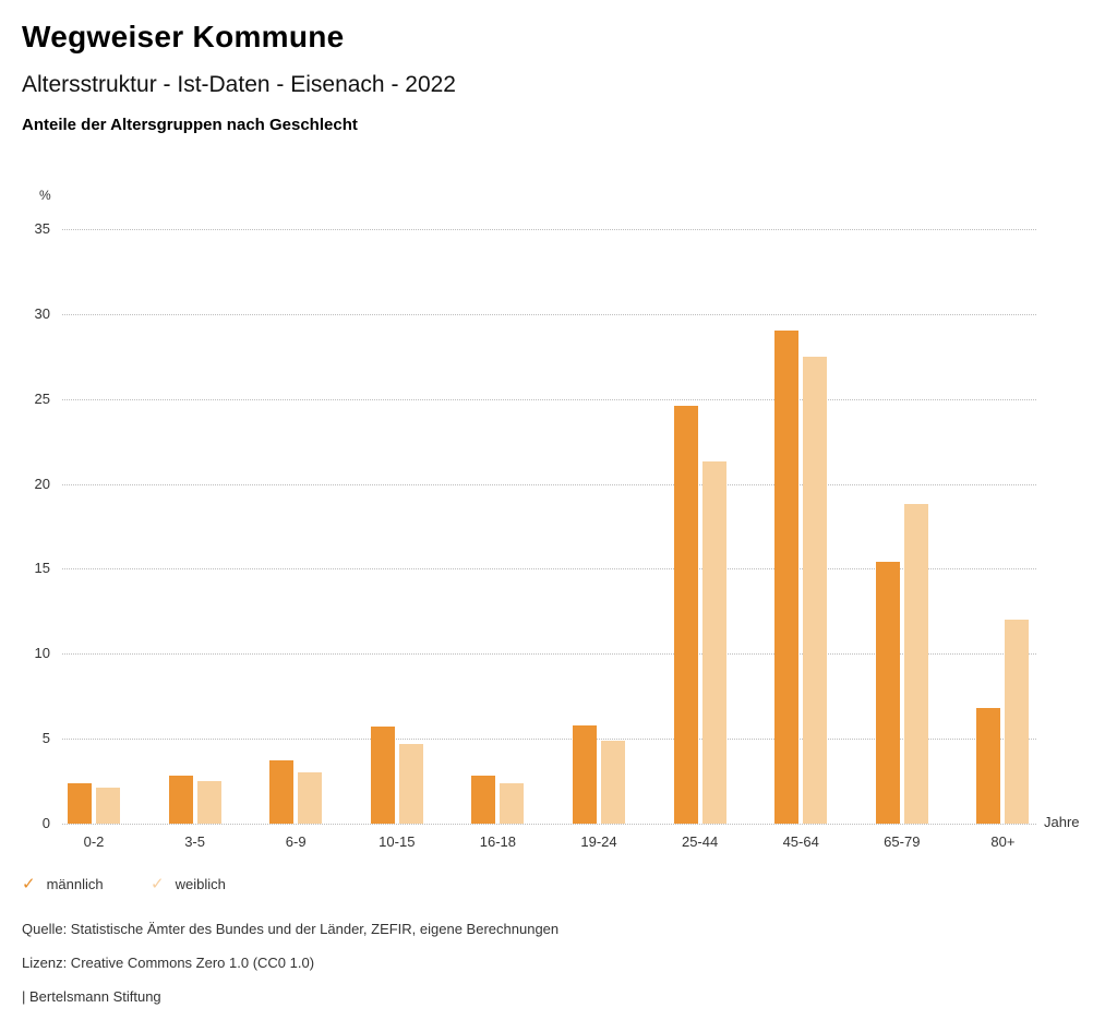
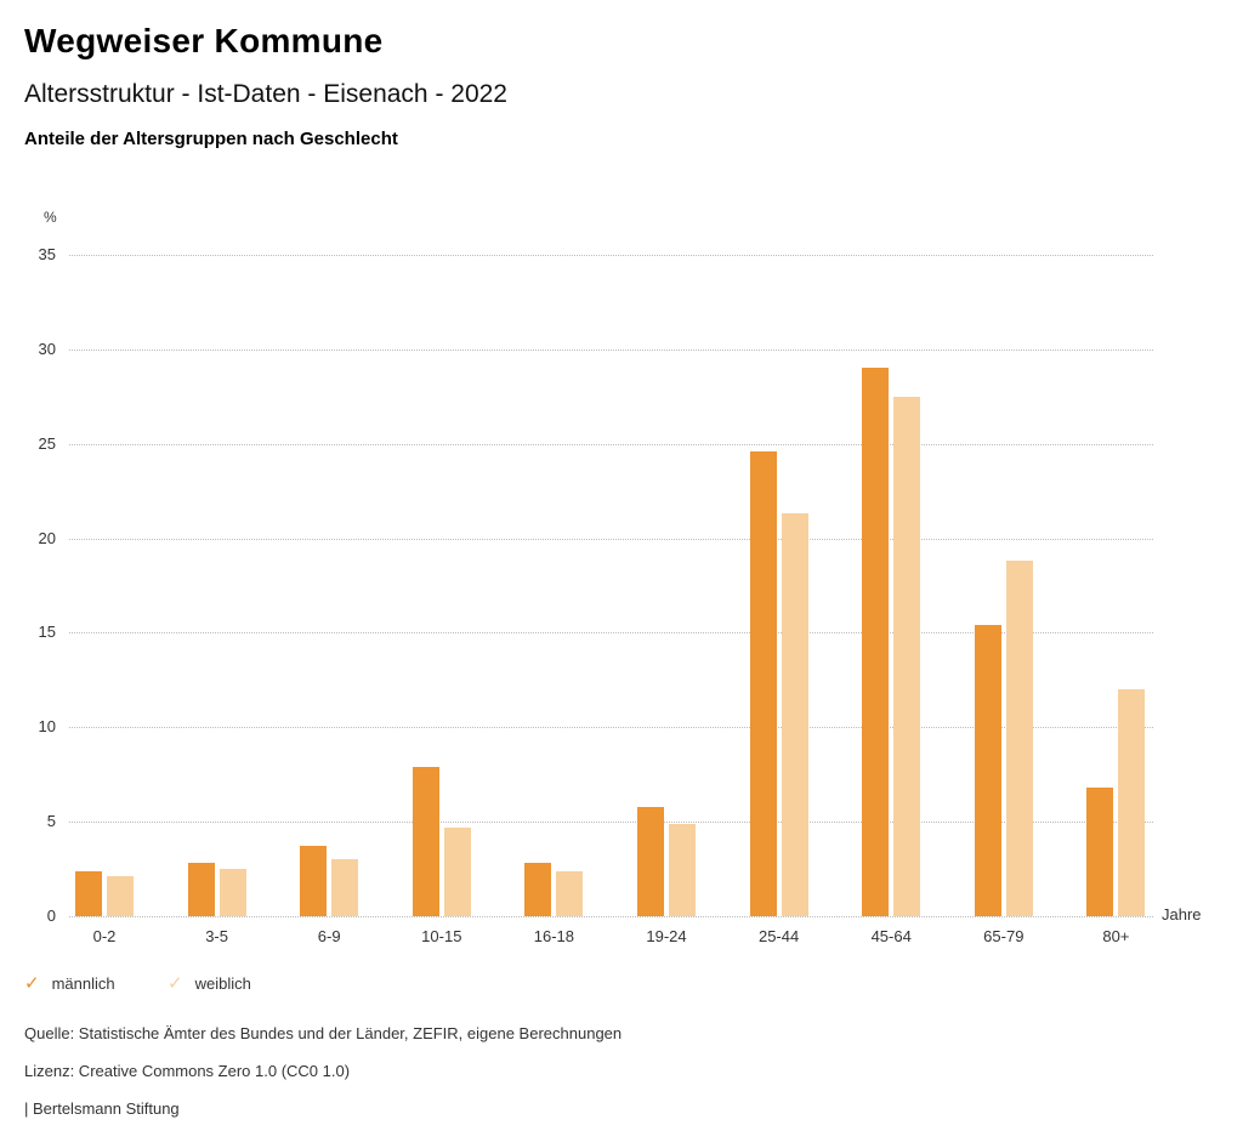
männlich/10-15: 5.7 -> 7.9
